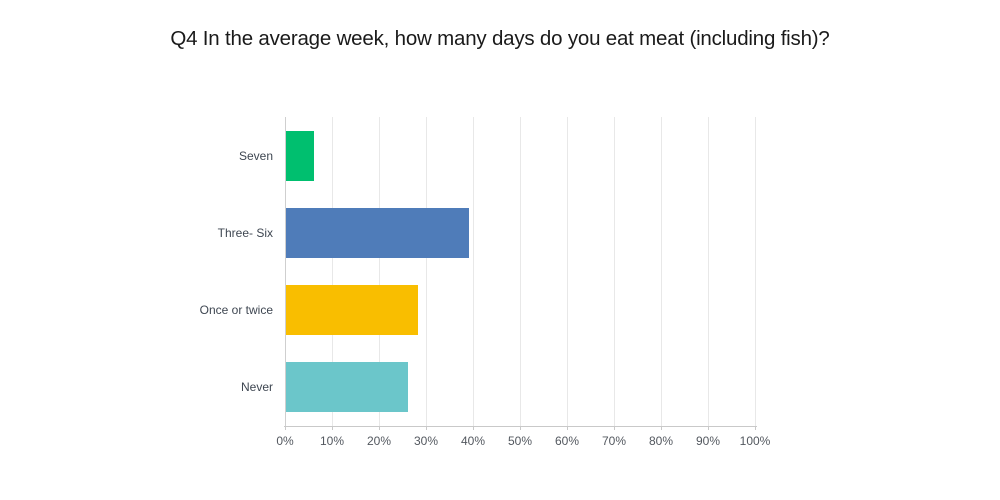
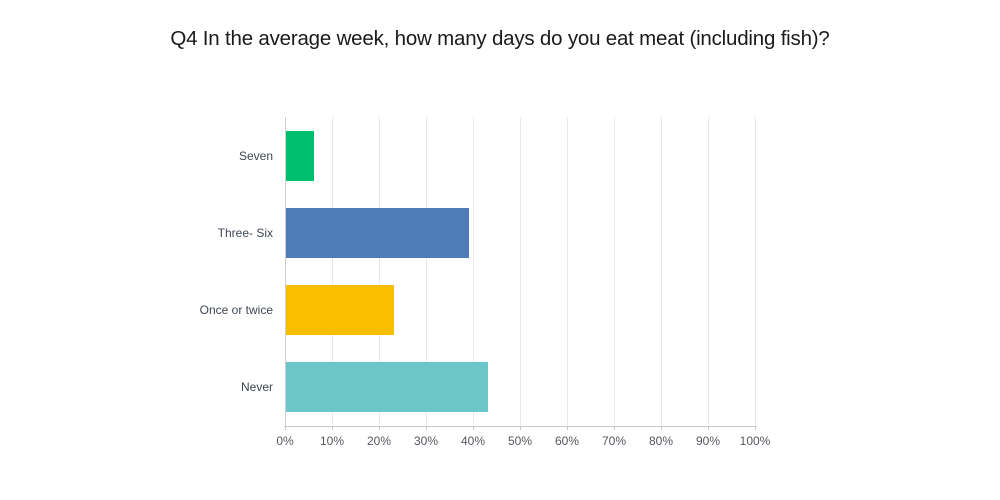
Once or twice: 28% -> 23%
Never: 26% -> 43%
